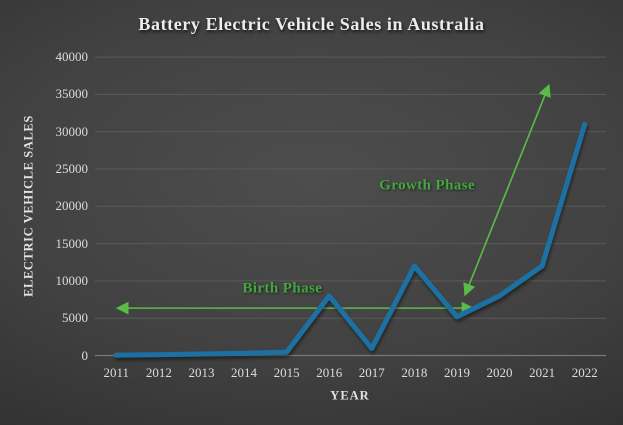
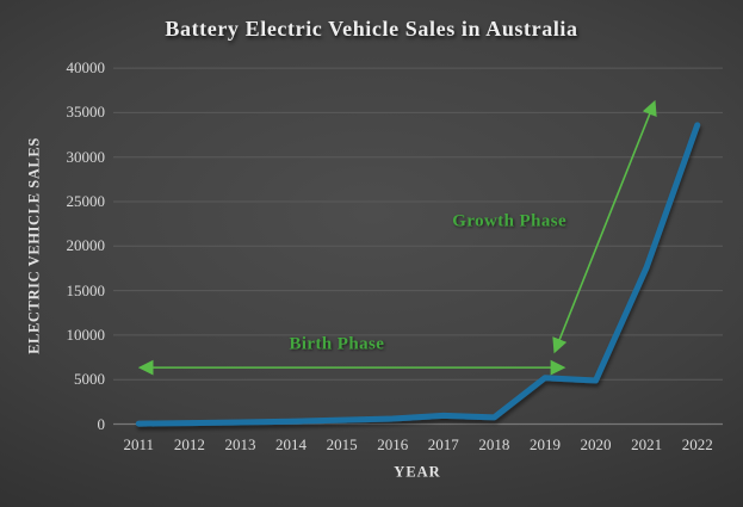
2016: 8000 -> 1000
2018: 12000 -> 1000
2020: 8000 -> 5000
2021: 12000 -> 18000
2022: 31000 -> 34000
